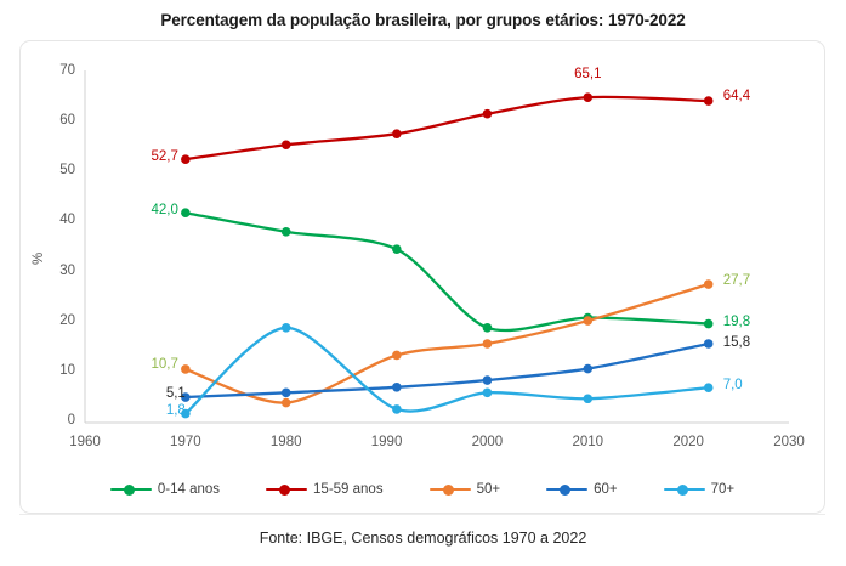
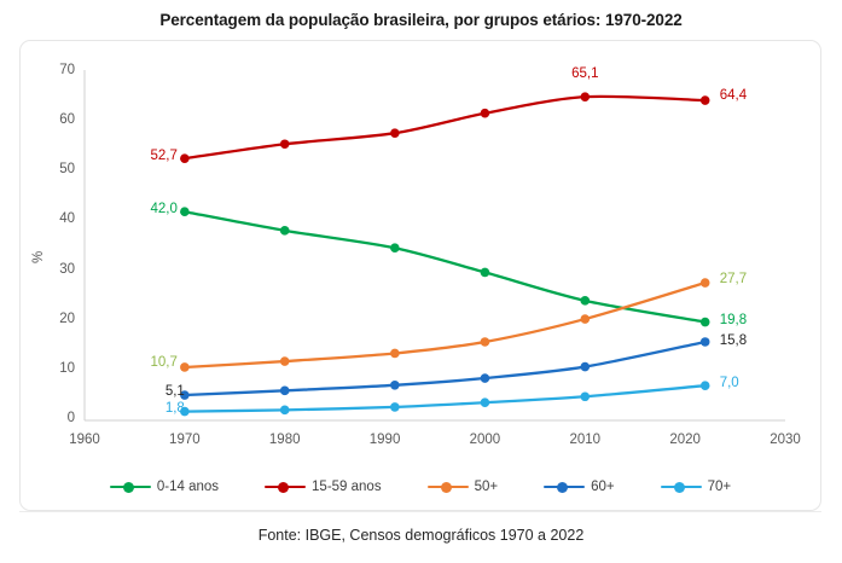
50+/1980: 4 -> 12
70+/1980: 19 -> 2
0-14 anos/2000: 19 -> 30
70+/2000: 6 -> 4
0-14 anos/2010: 21 -> 24
